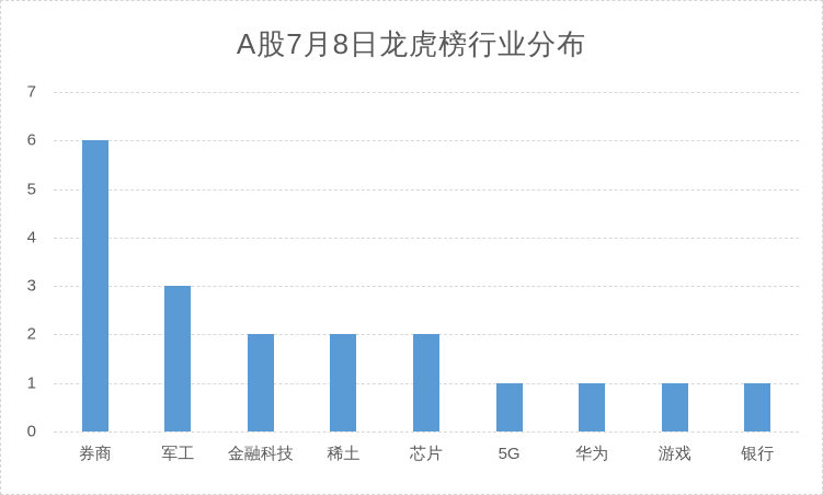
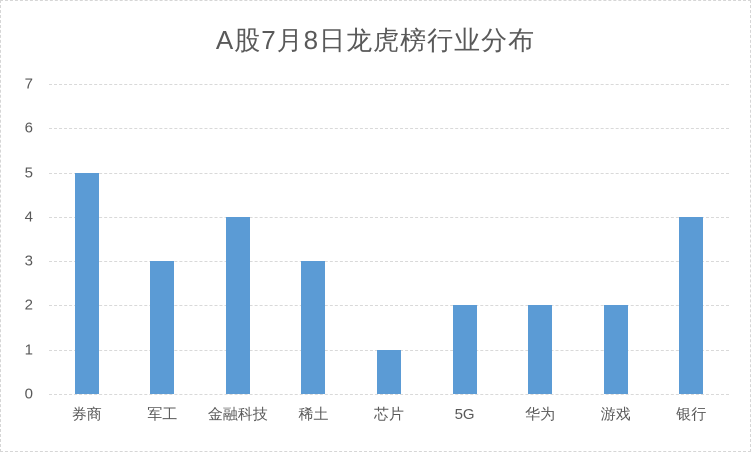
券商: 6 -> 5
金融科技: 2 -> 4
稀土: 2 -> 3
芯片: 2 -> 1
5G: 1 -> 2
华为: 1 -> 2
游戏: 1 -> 2
银行: 1 -> 4
